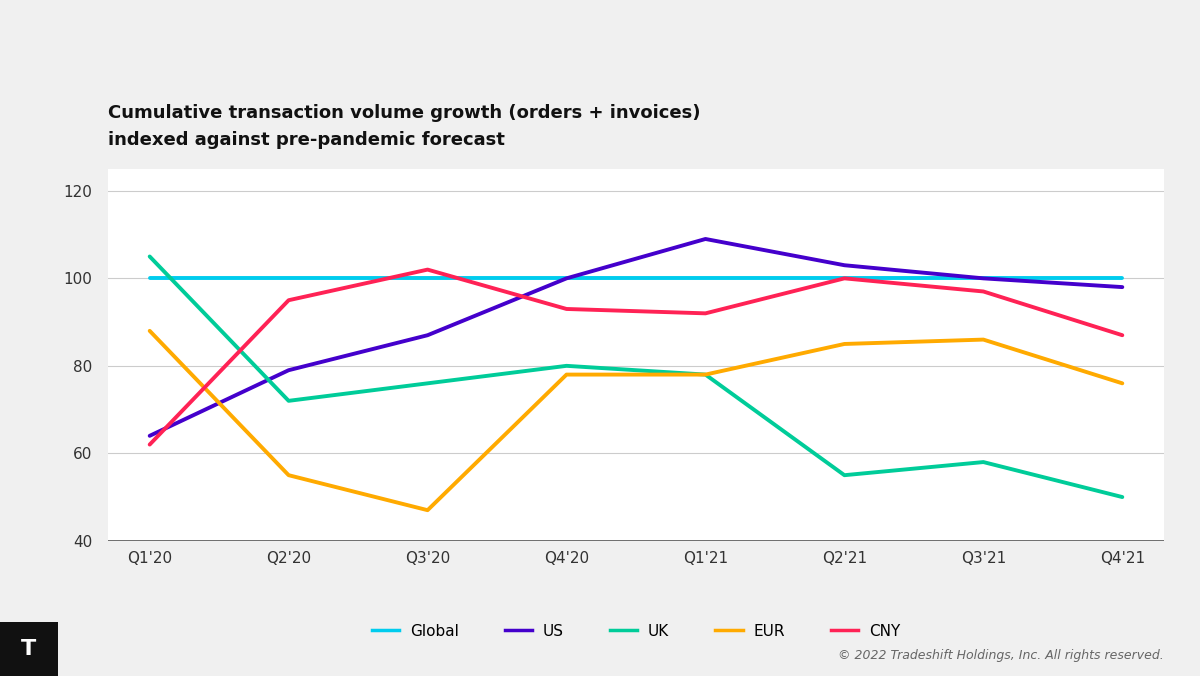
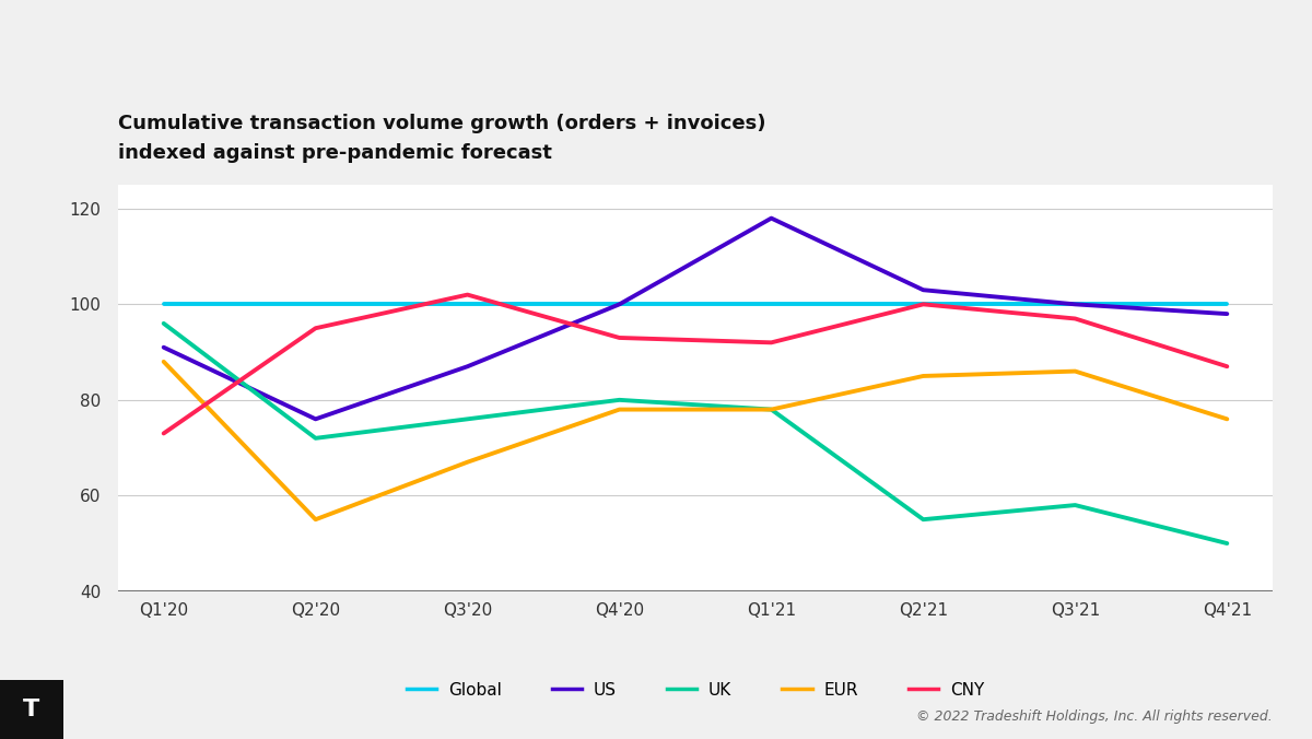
US/Q1'20: 64 -> 91
UK/Q1'20: 105 -> 96
CNY/Q1'20: 62 -> 73
US/Q2'20: 79 -> 76
EUR/Q3'20: 47 -> 67
US/Q1'21: 109 -> 118
